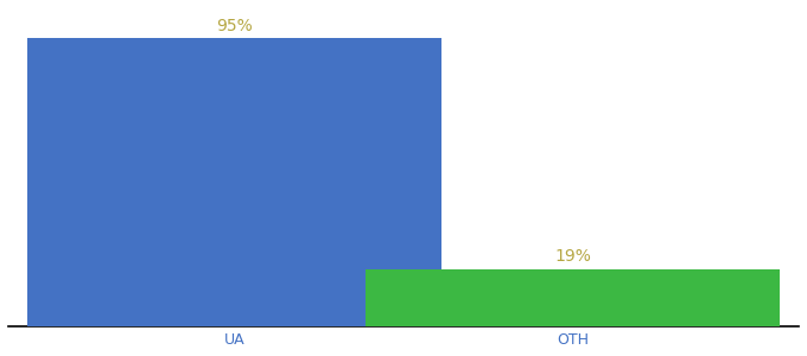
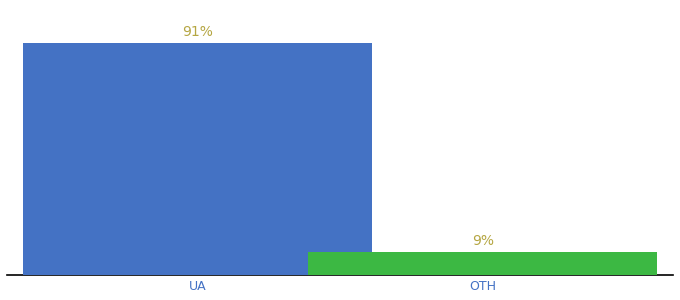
UA: 95% -> 91%
OTH: 19% -> 9%
